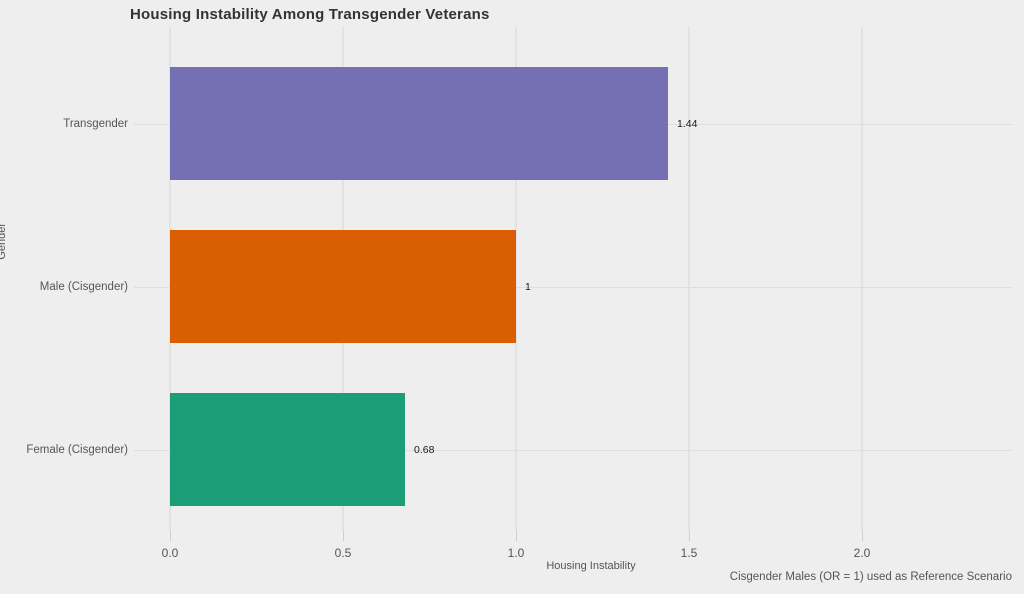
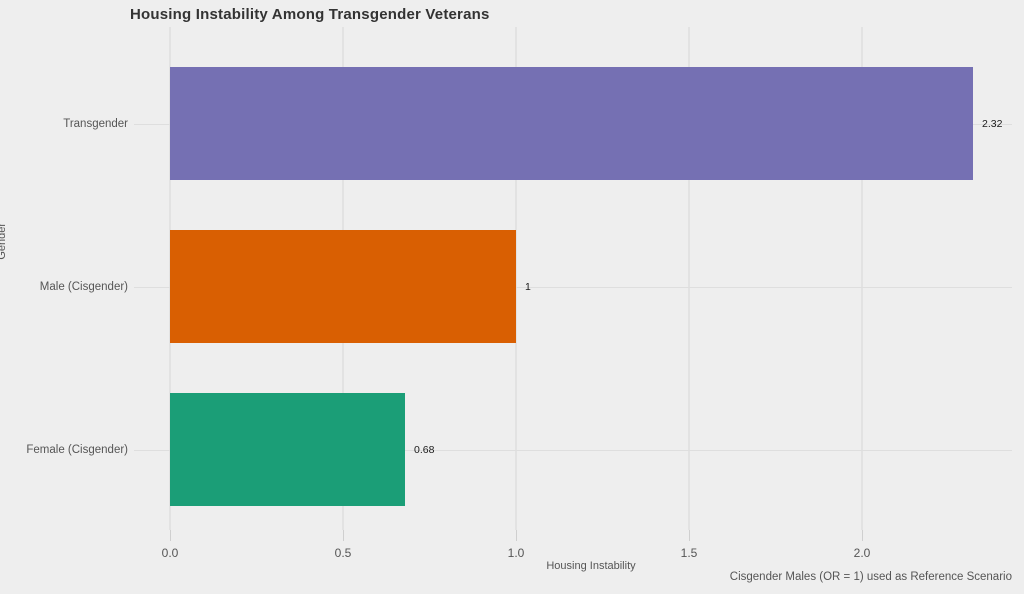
Transgender: 1.44 -> 2.32
